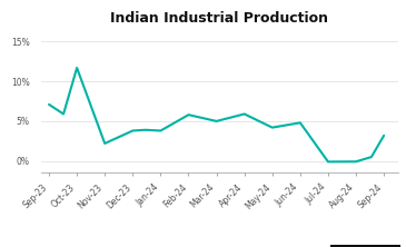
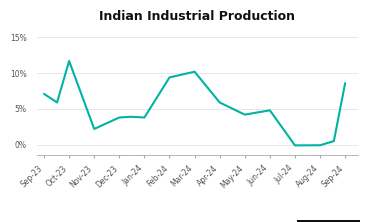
Feb-24: 5.8% -> 9.4%
Mar-24: 5.0% -> 10.2%
Sep-24: 3.2% -> 8.6%
